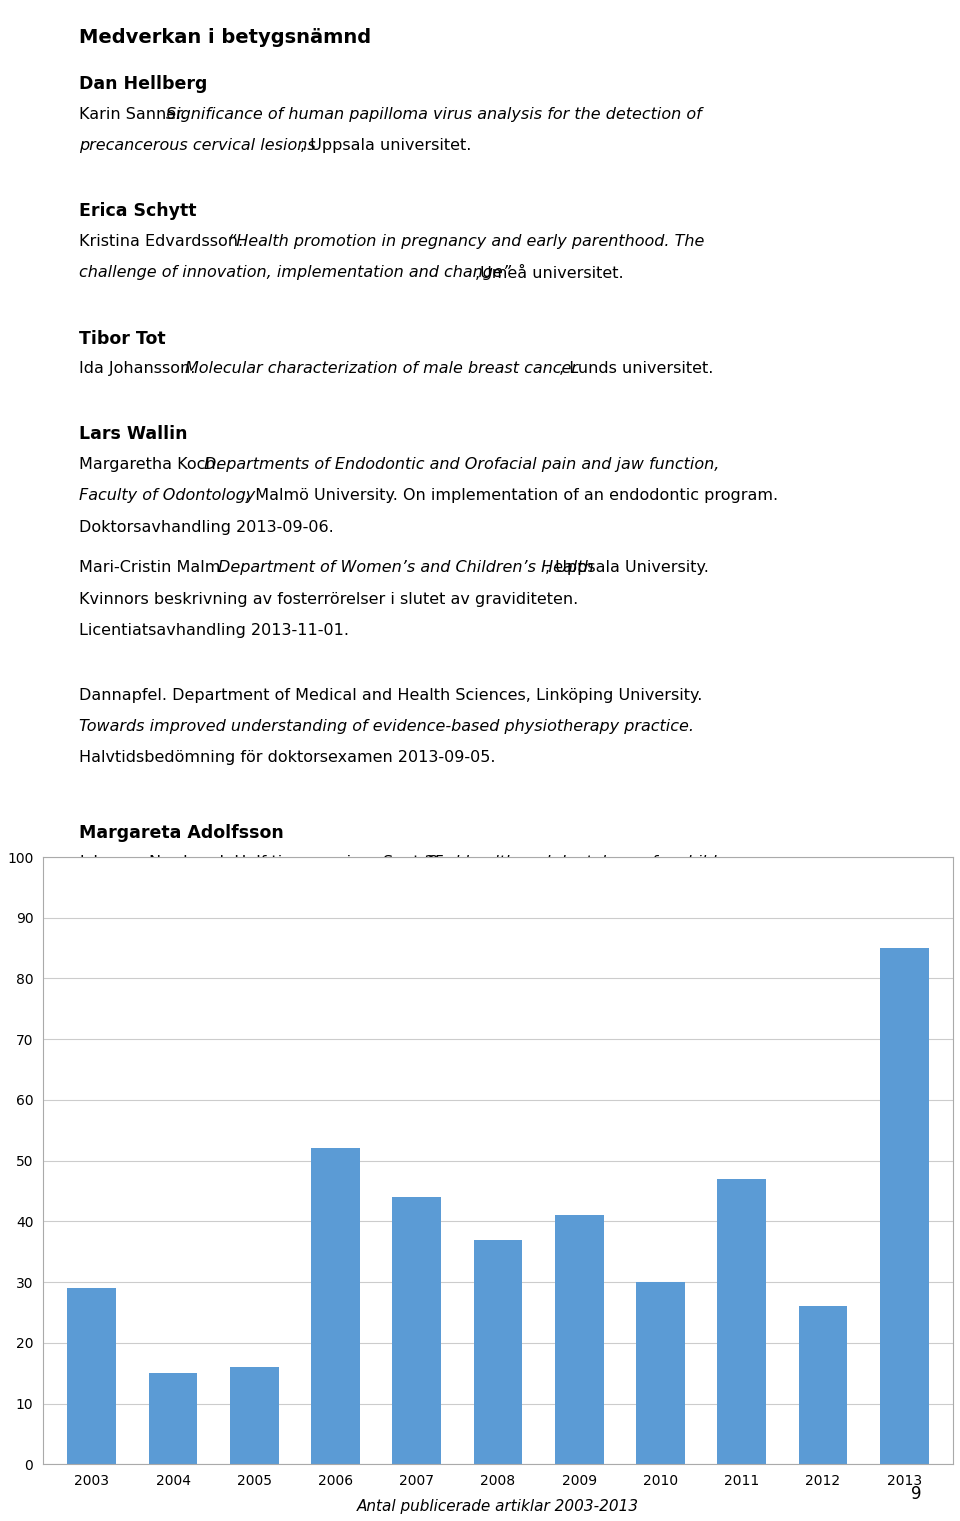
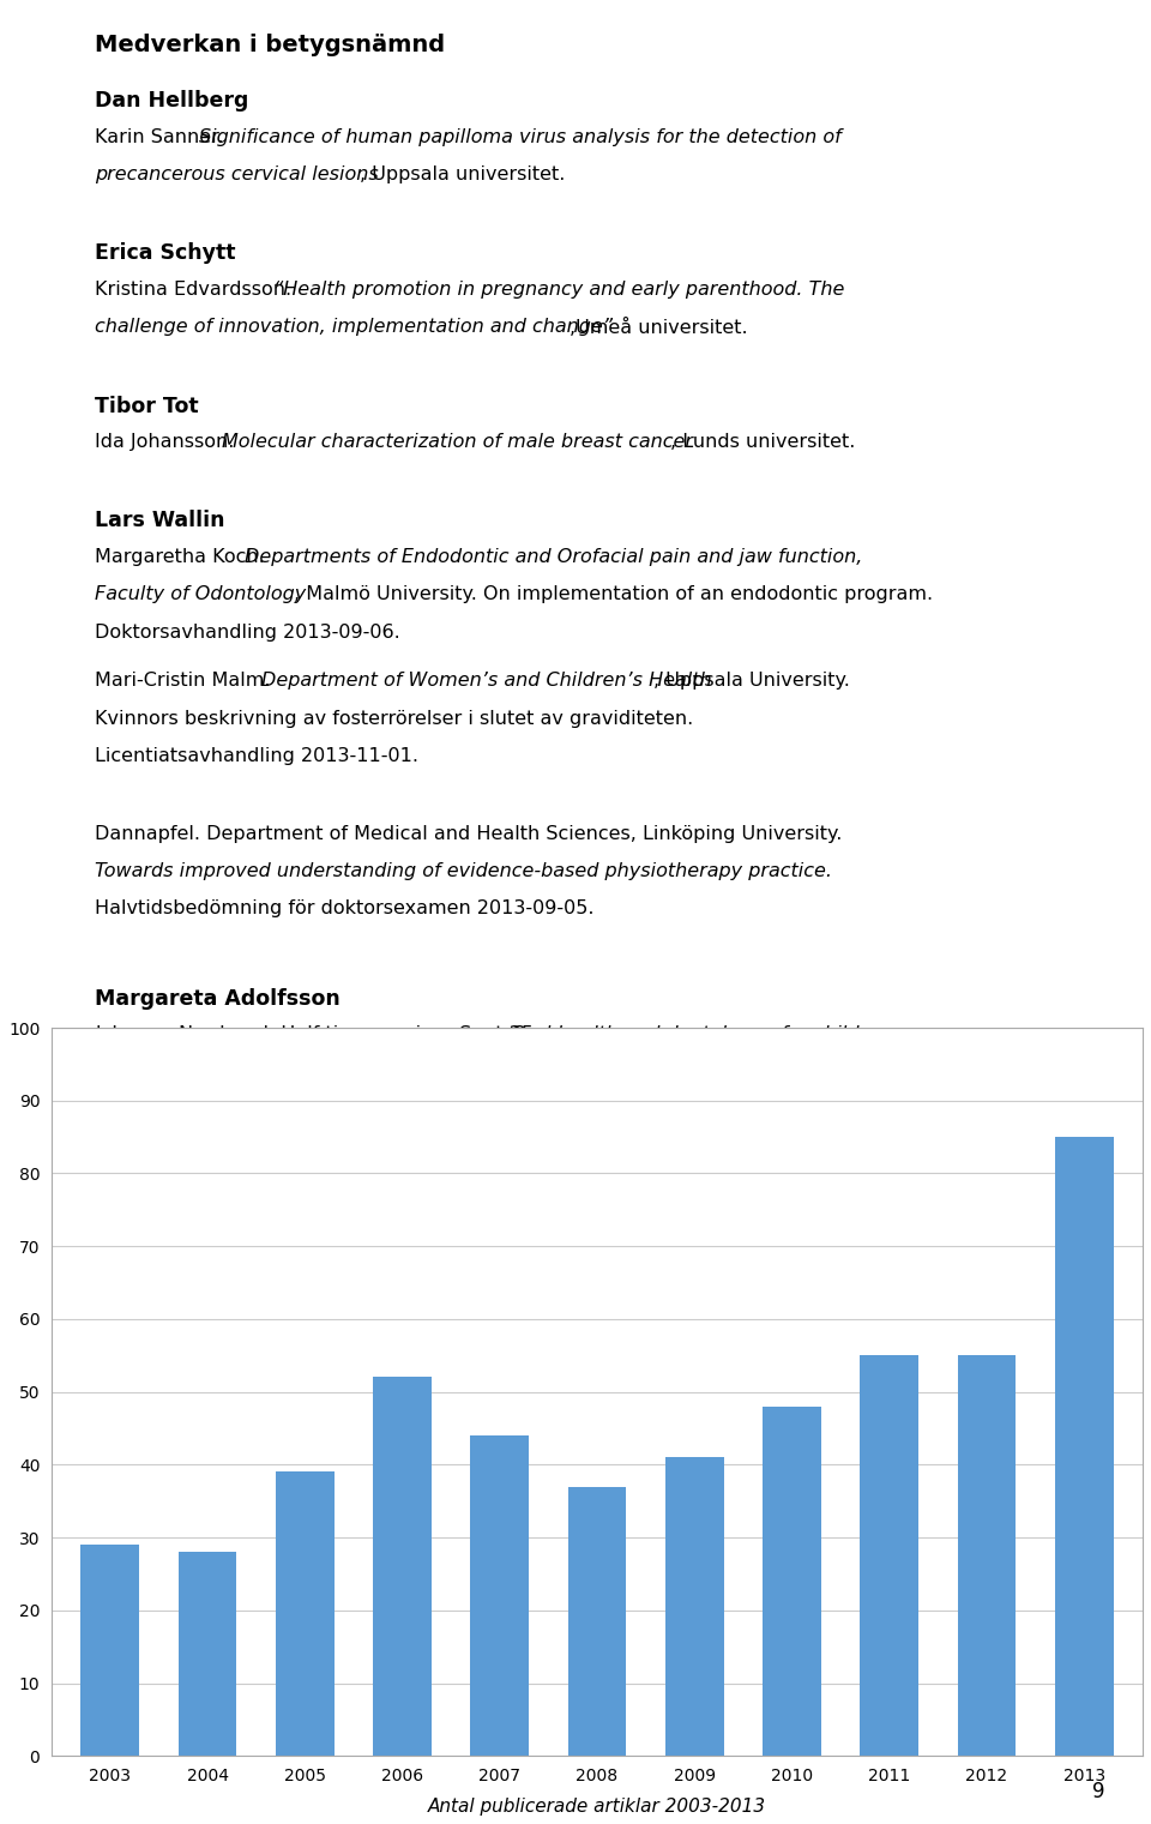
2004: 15 -> 28
2005: 16 -> 39
2010: 30 -> 48
2011: 47 -> 55
2012: 26 -> 55
